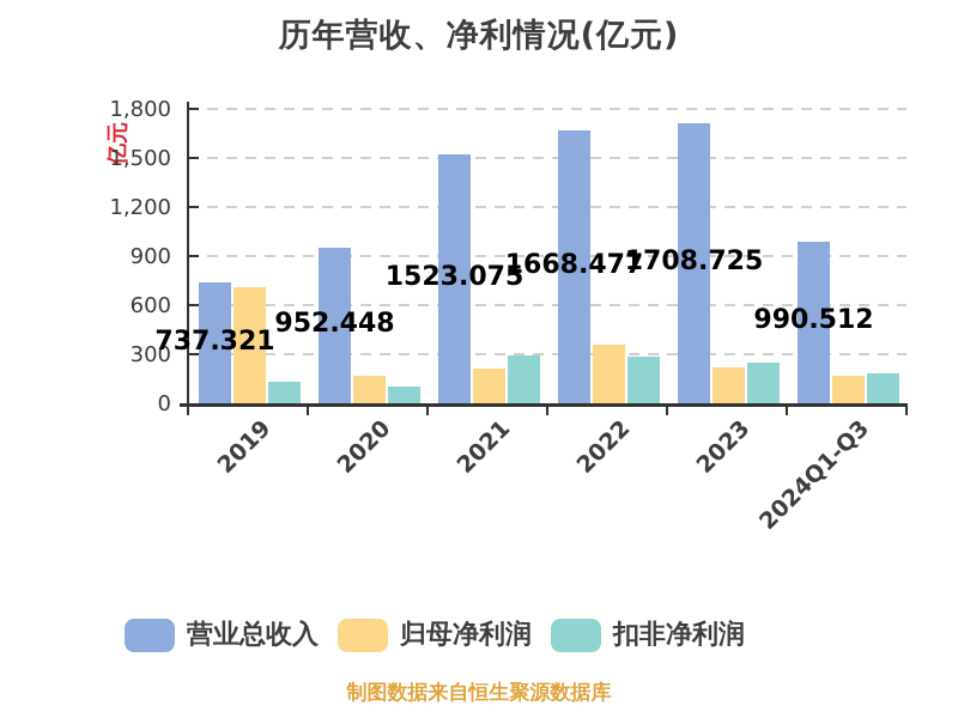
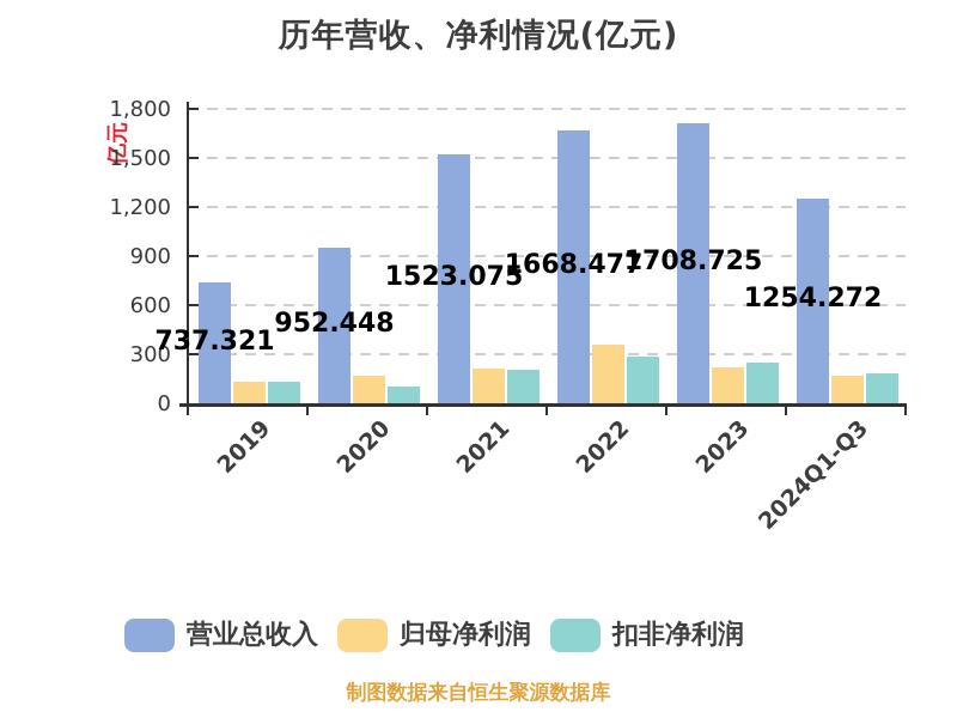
归母净利润/2019: 710 -> 130
扣非净利润/2021: 290 -> 200
营业总收入/2024Q1-Q3: 990.512 -> 1254.272
